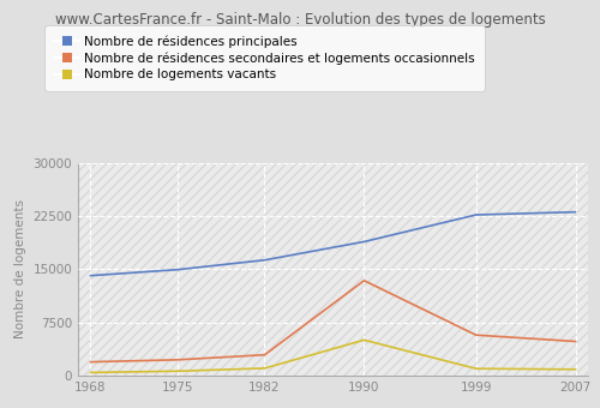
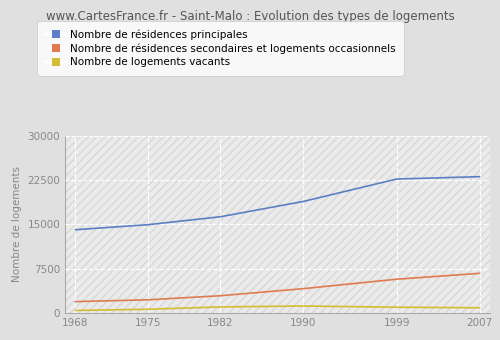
Nombre de résidences secondaires et logements occasionnels/1990: 13400 -> 4100
Nombre de logements vacants/1990: 5000 -> 1200
Nombre de résidences secondaires et logements occasionnels/2007: 4800 -> 6700
